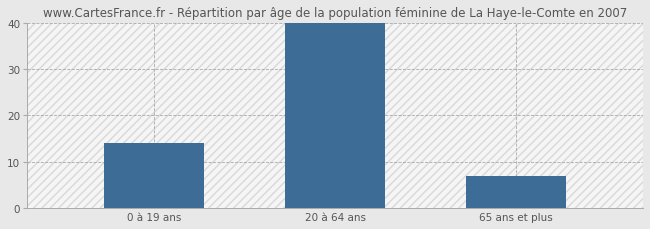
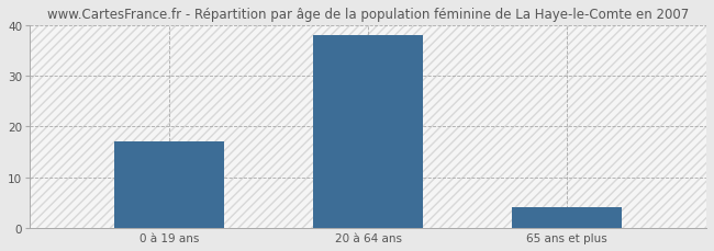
0 à 19 ans: 14 -> 17
20 à 64 ans: 40 -> 38
65 ans et plus: 7 -> 4
